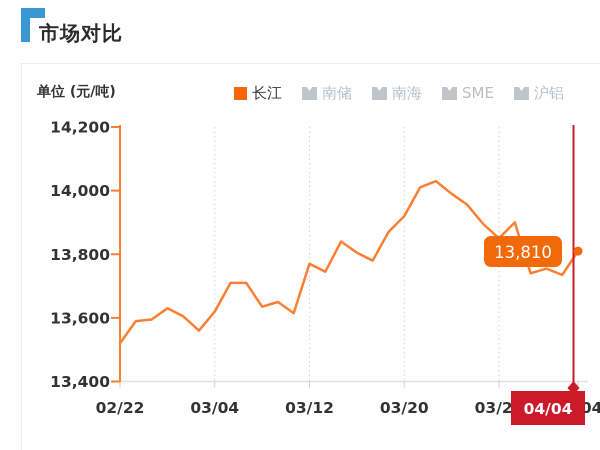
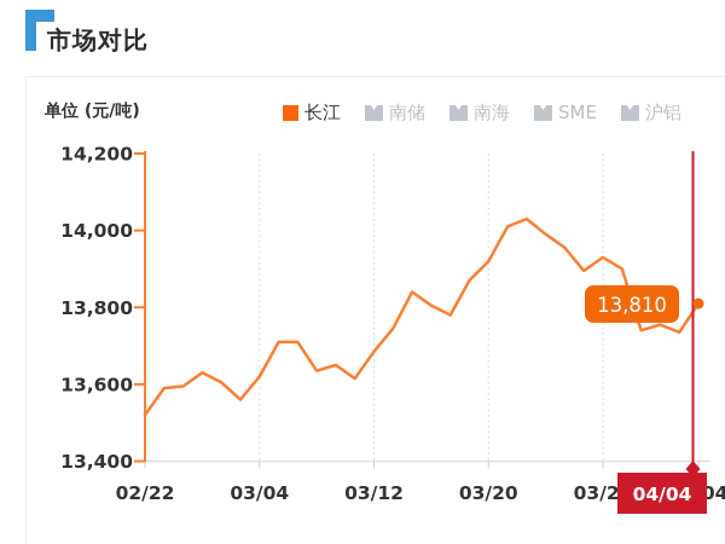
03/12: 13770 -> 13680
03/28: 13850 -> 13930
